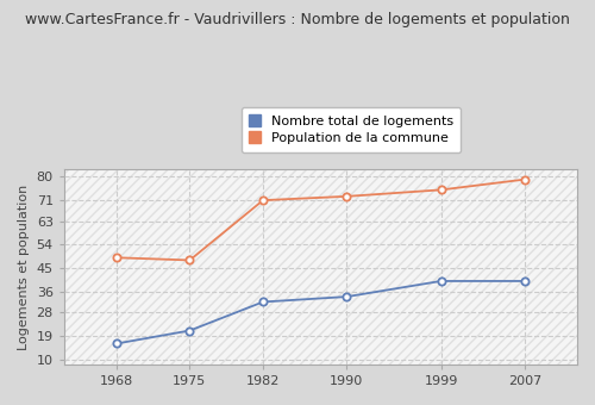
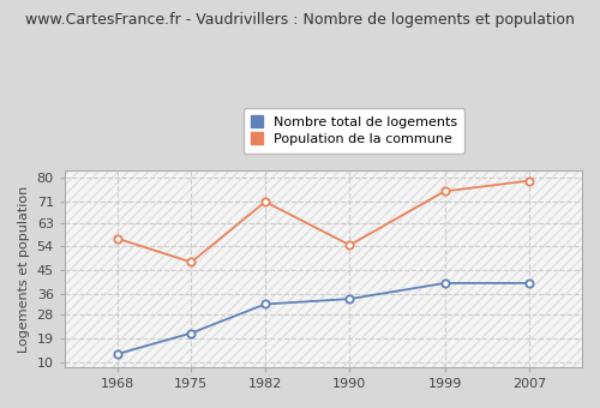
Nombre total de logements/1968: 16 -> 13
Population de la commune/1968: 49.0 -> 57.0
Population de la commune/1990: 72.5 -> 54.5
